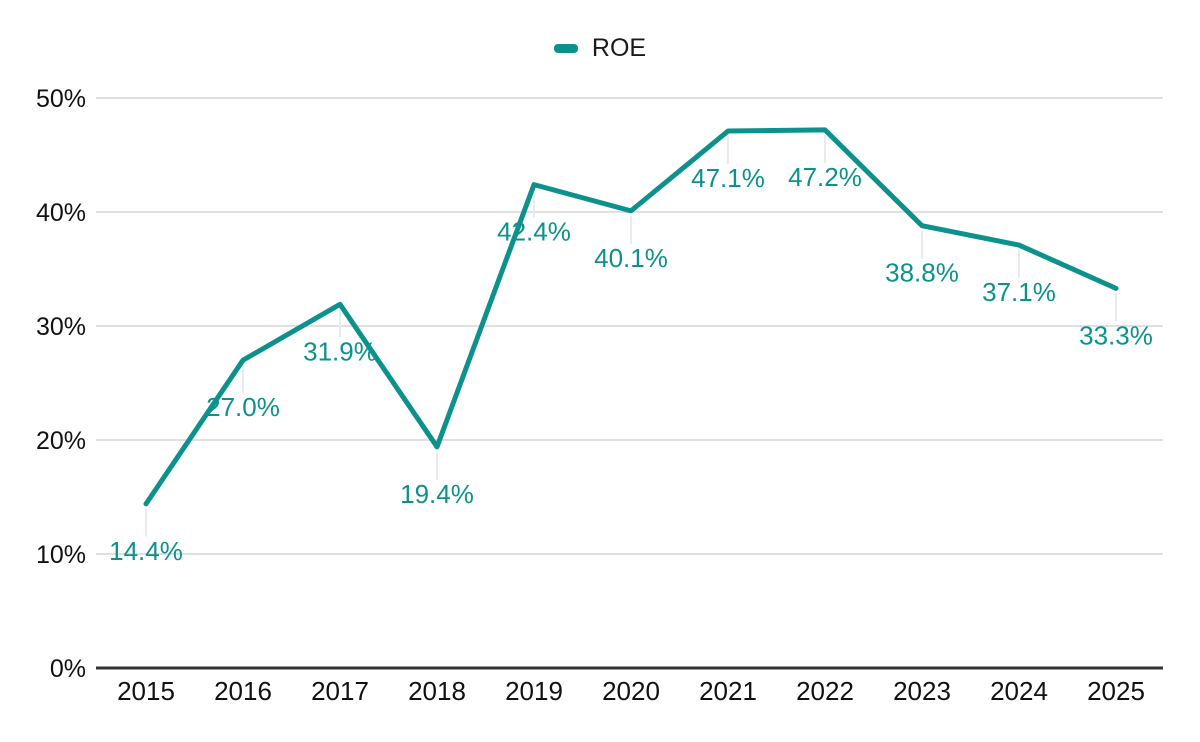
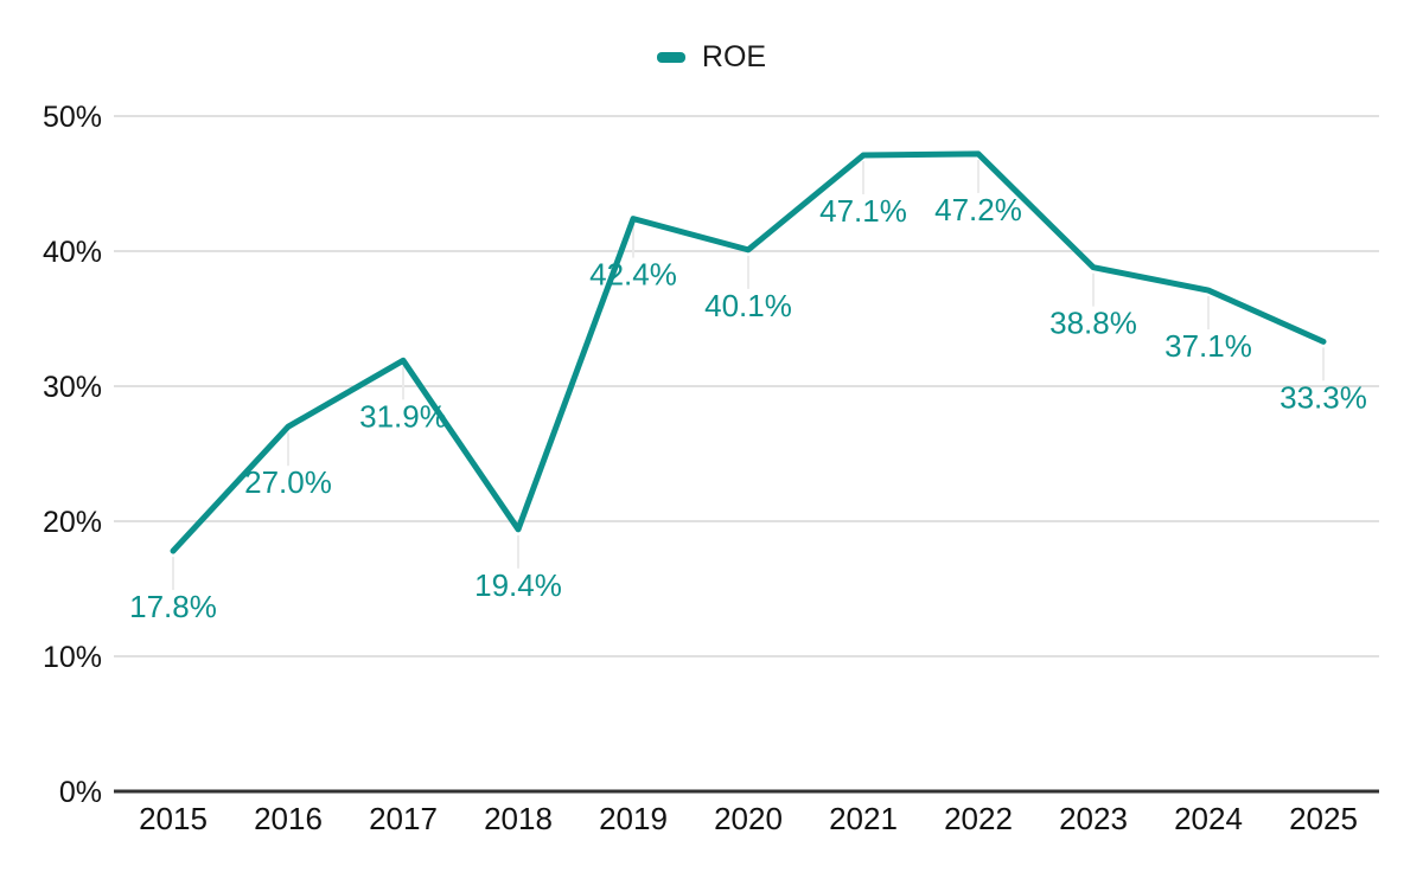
2015: 14.4% -> 17.8%
